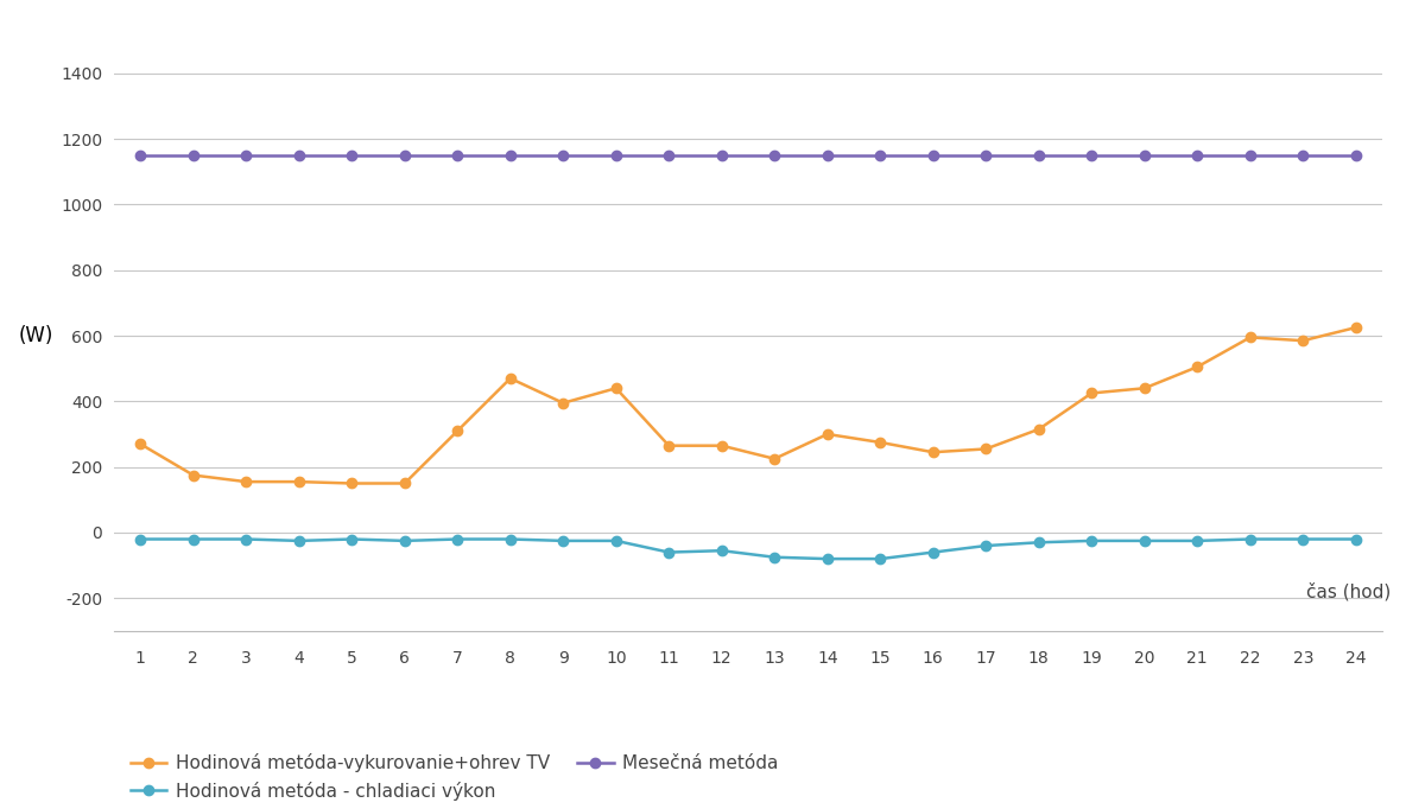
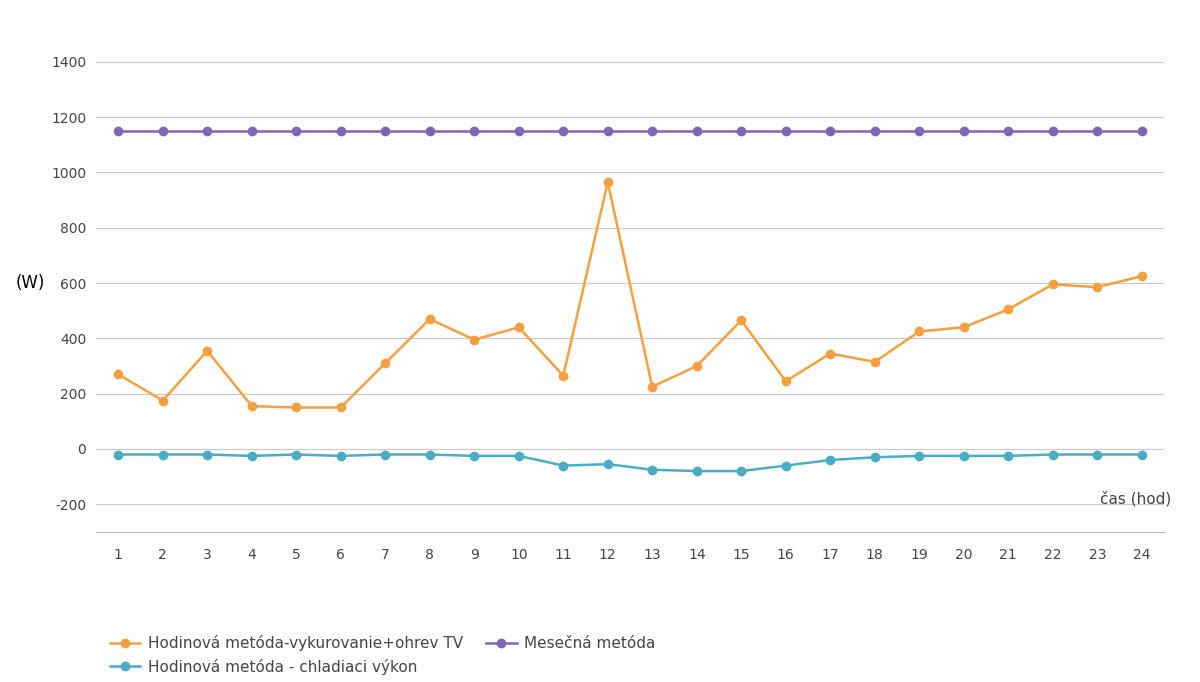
Hodinová metóda-vykurovanie+ohrev TV/3: 155 -> 355
Hodinová metóda-vykurovanie+ohrev TV/12: 265 -> 965
Hodinová metóda-vykurovanie+ohrev TV/15: 275 -> 465
Hodinová metóda-vykurovanie+ohrev TV/17: 255 -> 345
